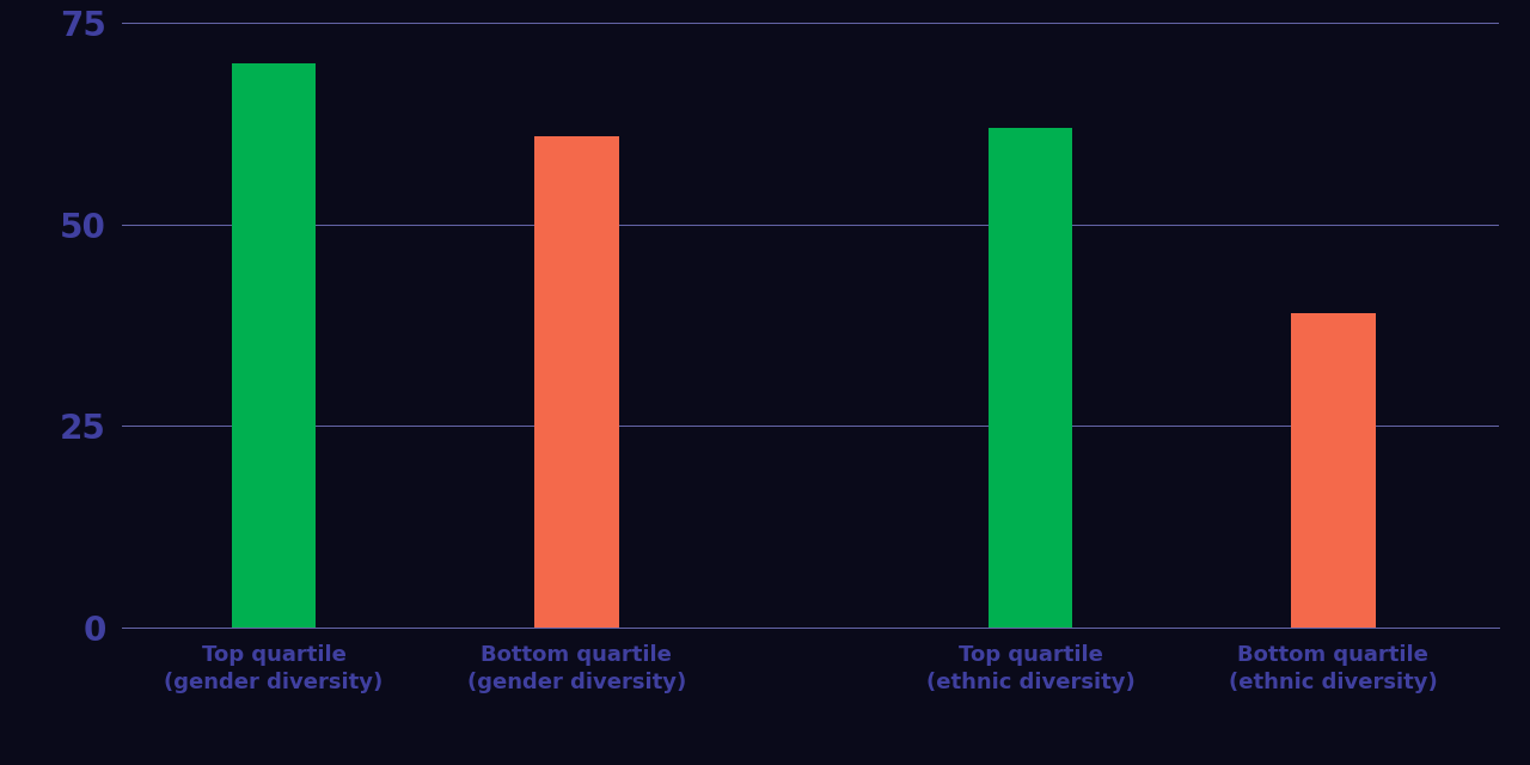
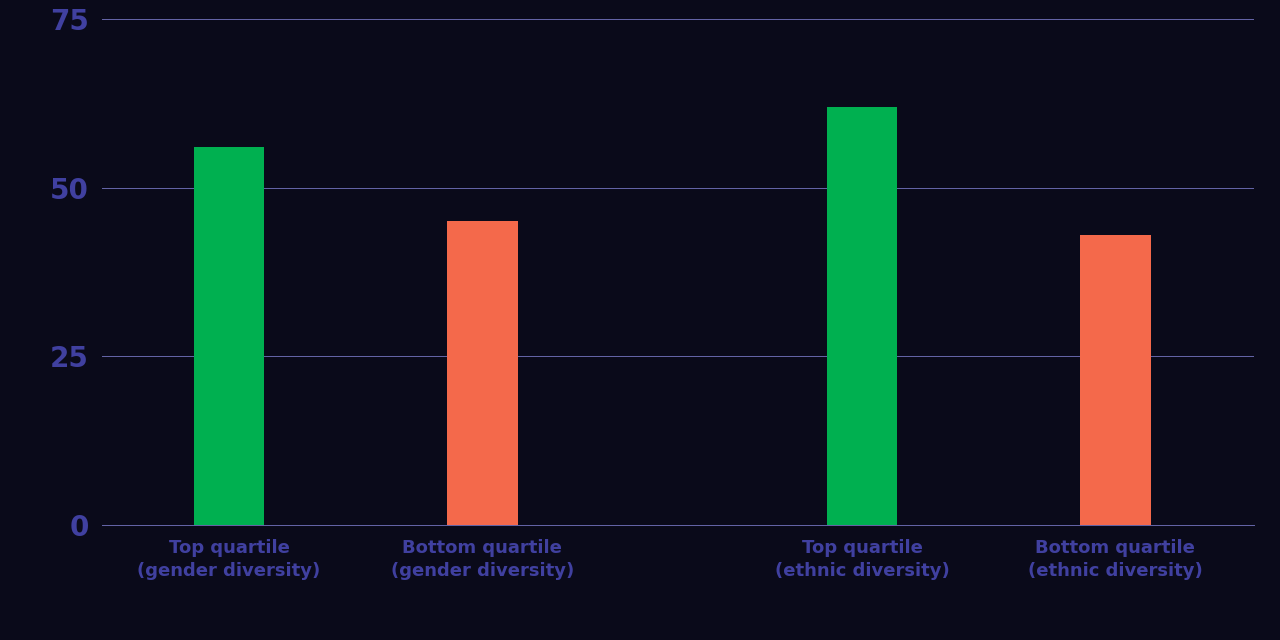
Top quartile (gender diversity): 70 -> 56
Bottom quartile (gender diversity): 61 -> 45
Bottom quartile (ethnic diversity): 39 -> 43
